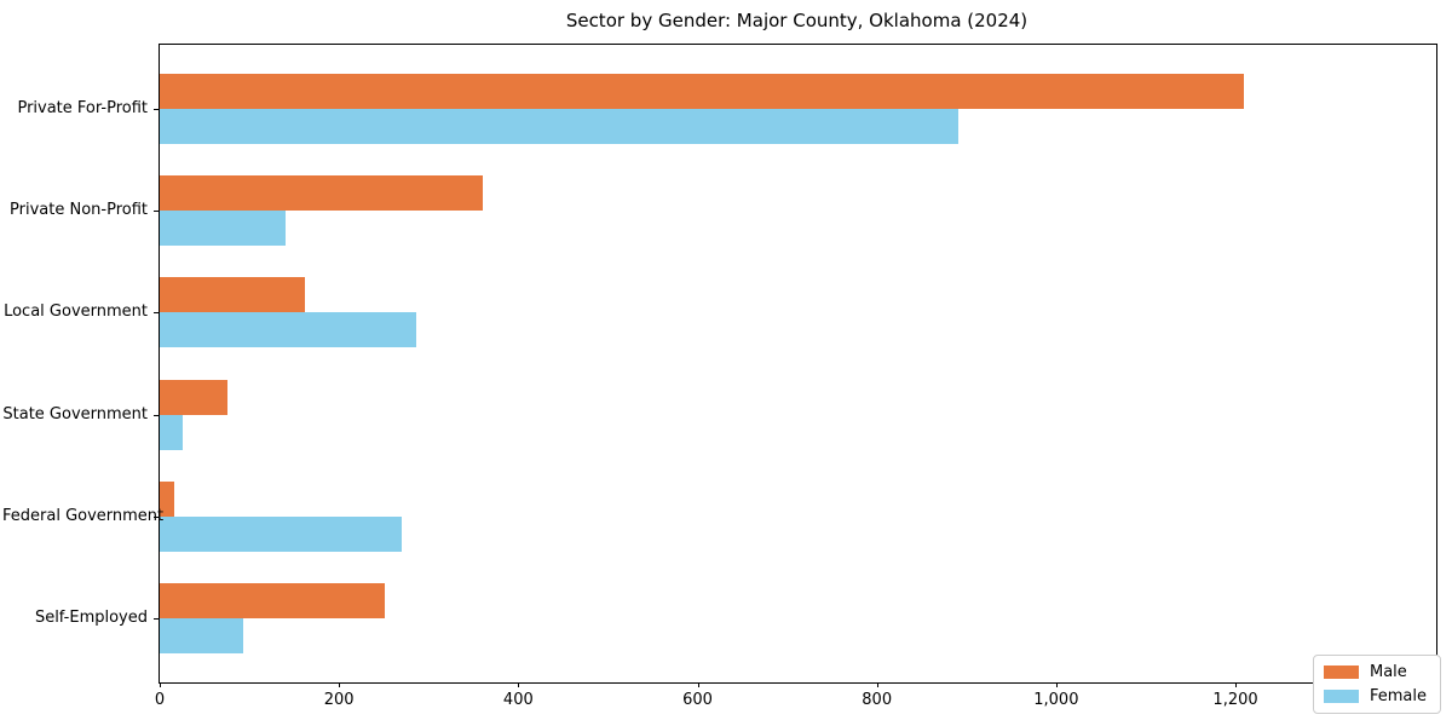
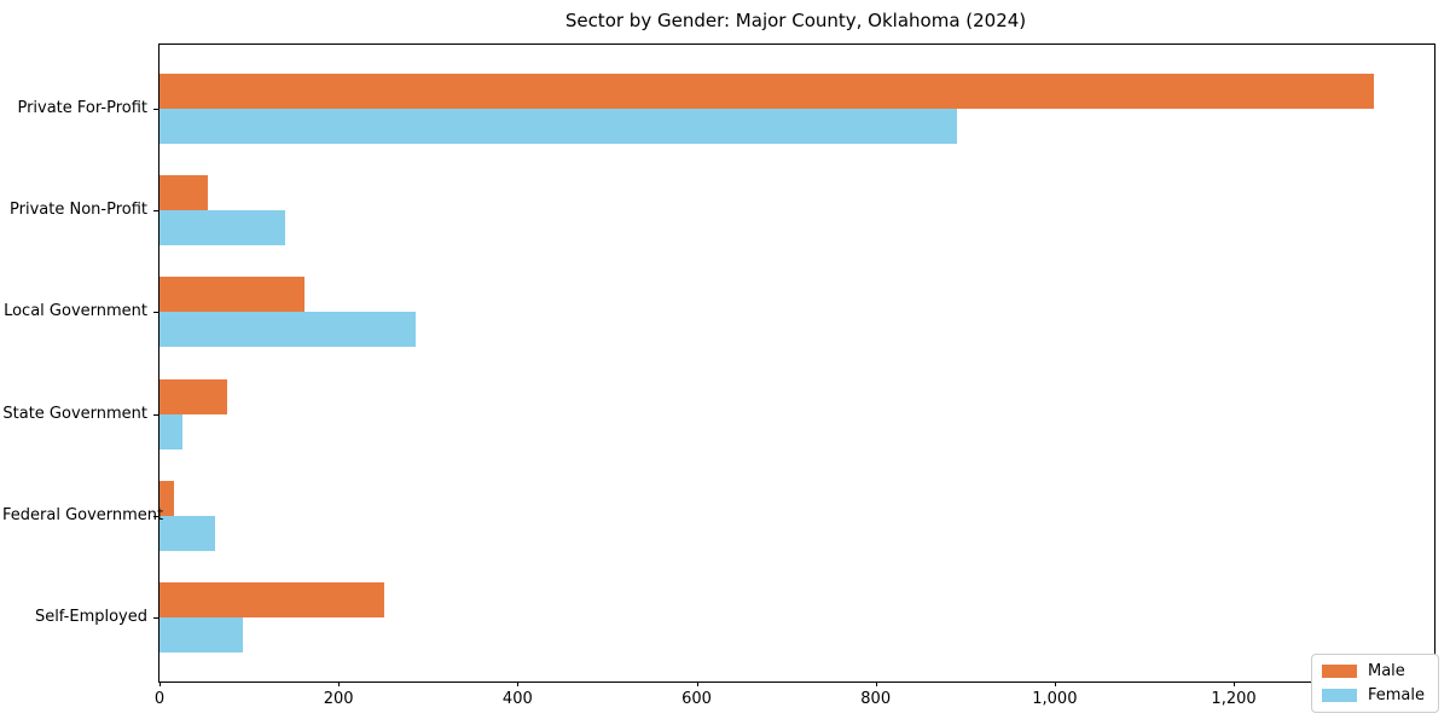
Male/Private For-Profit: 1210 -> 1360
Male/Private Non-Profit: 360 -> 50
Female/Federal Government: 270 -> 60
